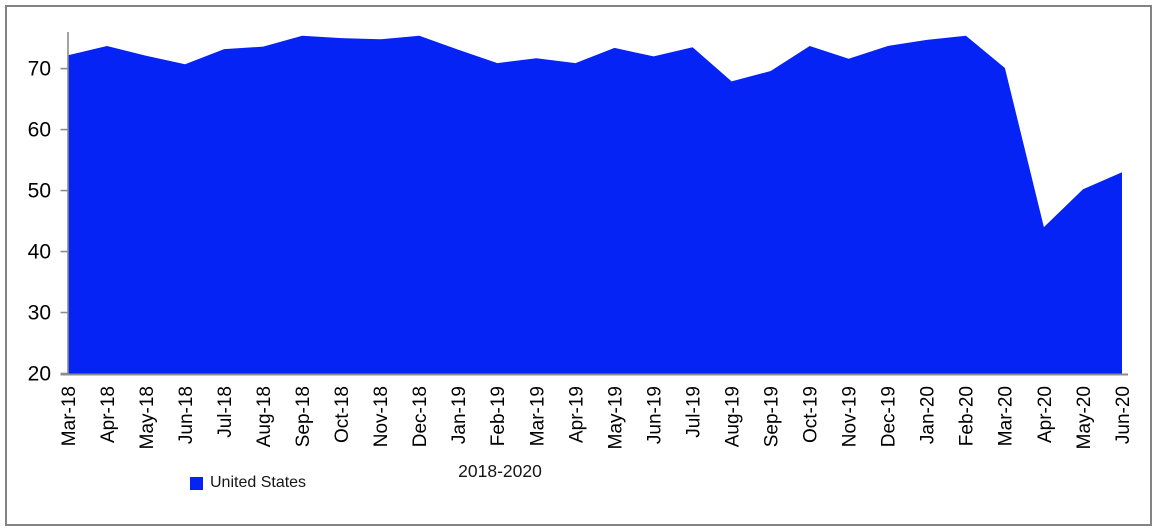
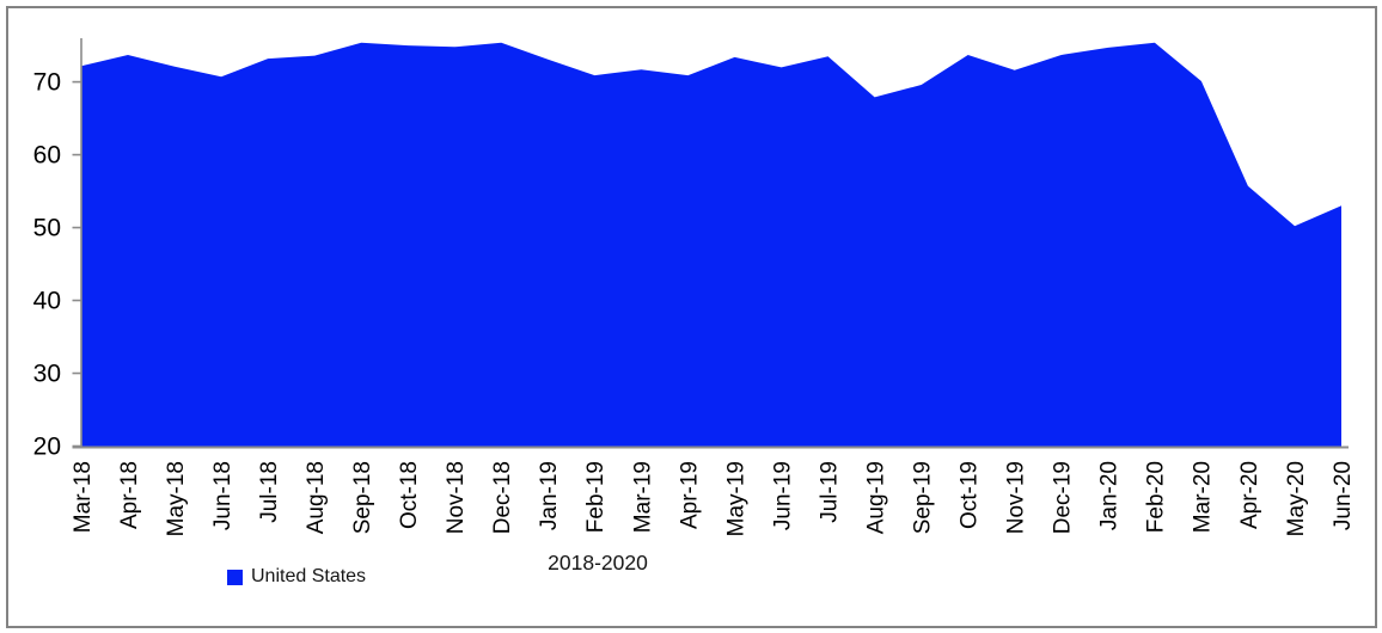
Apr-20: 44 -> 56
